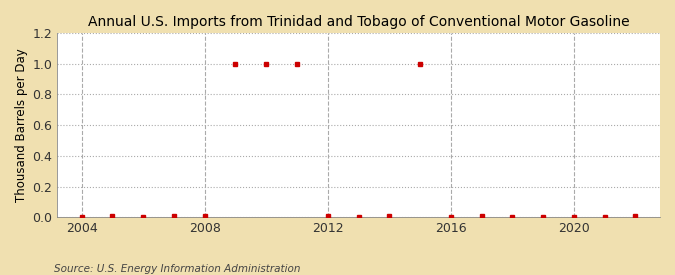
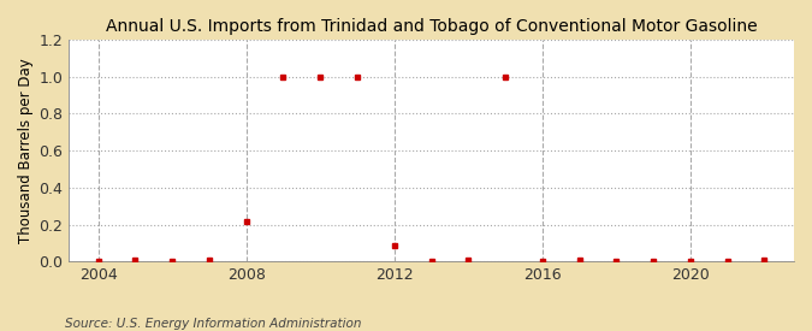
2008: 0.01 -> 0.22
2012: 0.01 -> 0.09
